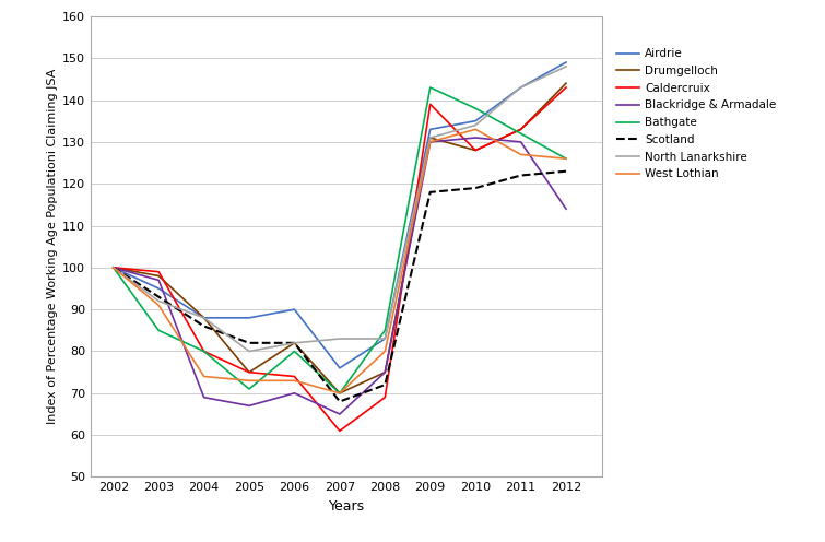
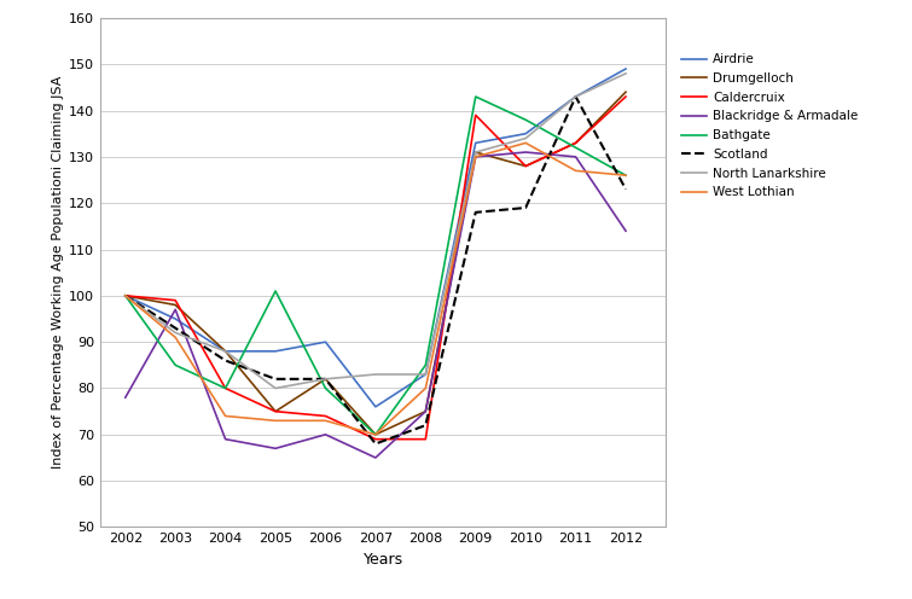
Blackridge & Armadale/2002: 100 -> 78
Bathgate/2005: 71 -> 101
Caldercruix/2007: 61 -> 69
Scotland/2011: 122 -> 143
